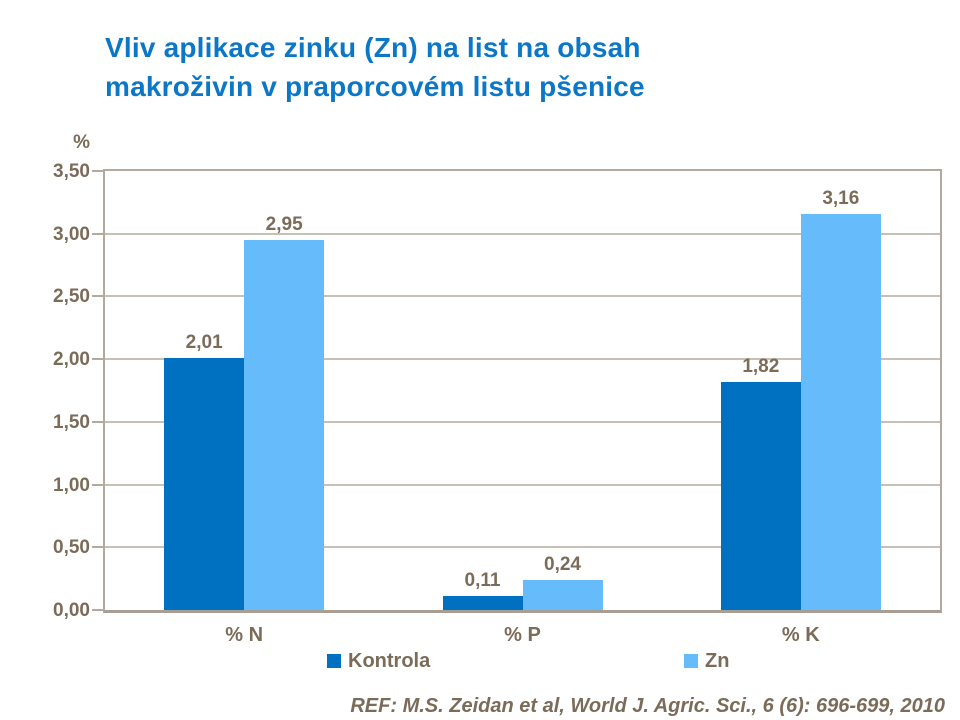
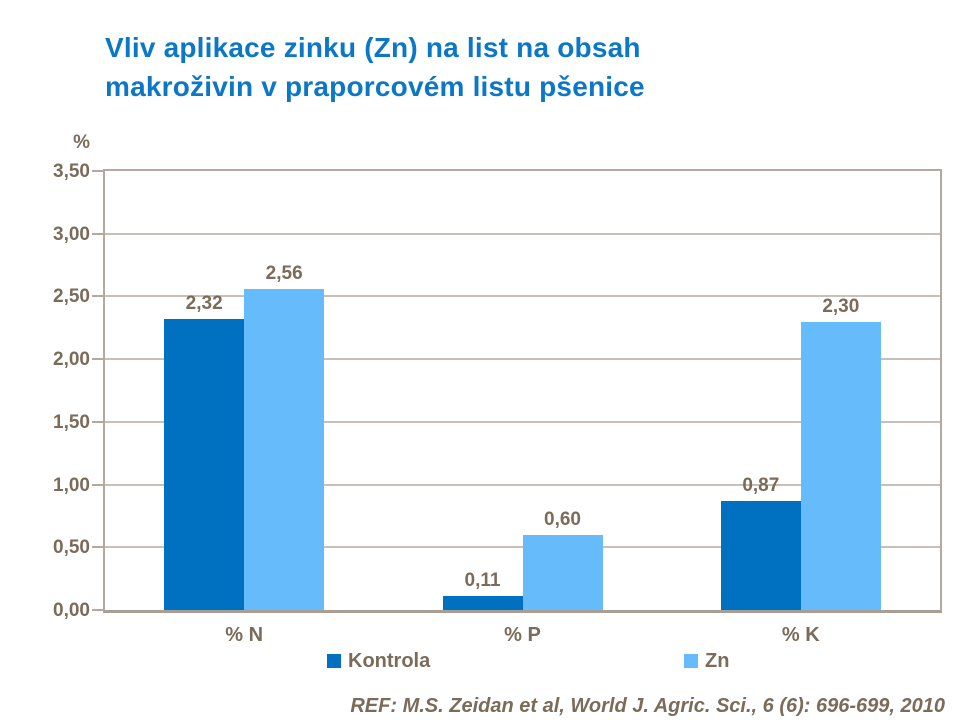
Kontrola/% N: 2,01 -> 2,32
Zn/% N: 2,95 -> 2,56
Zn/% P: 0,24 -> 0,60
Kontrola/% K: 1,82 -> 0,87
Zn/% K: 3,16 -> 2,30
